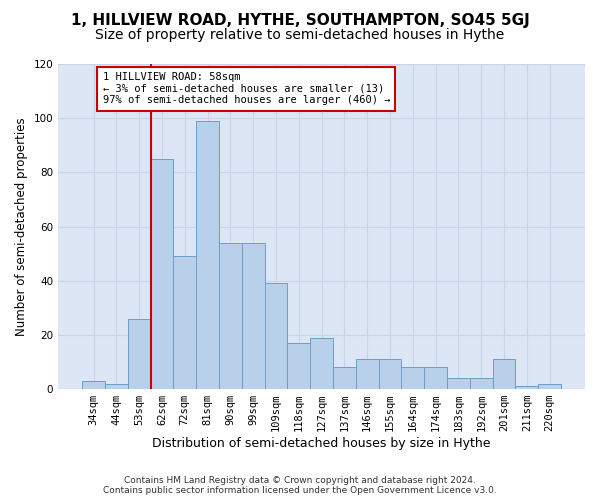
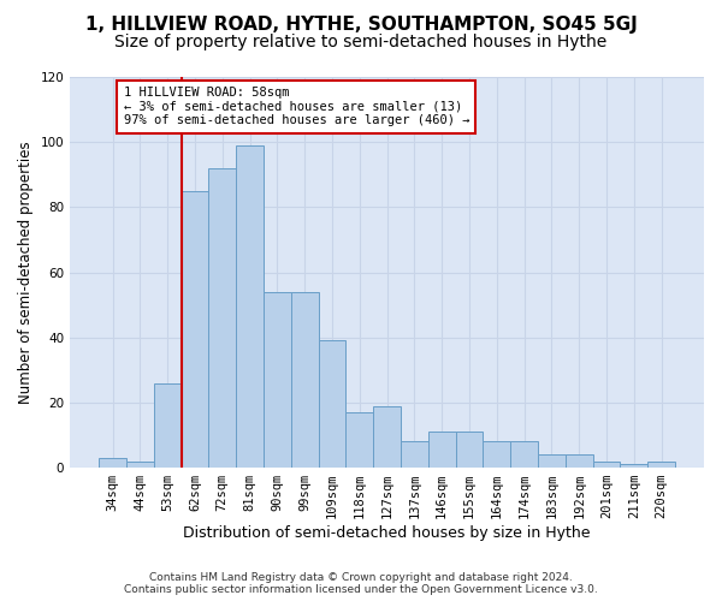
72sqm: 49 -> 92
201sqm: 11 -> 2
